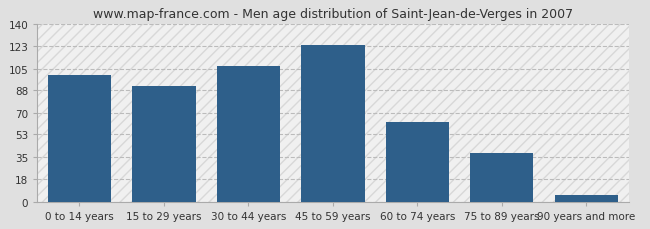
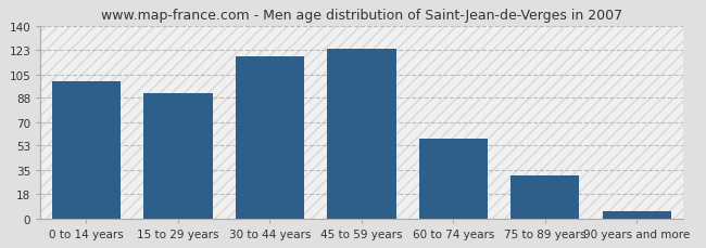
30 to 44 years: 107 -> 118
60 to 74 years: 63 -> 58
75 to 89 years: 38 -> 31
